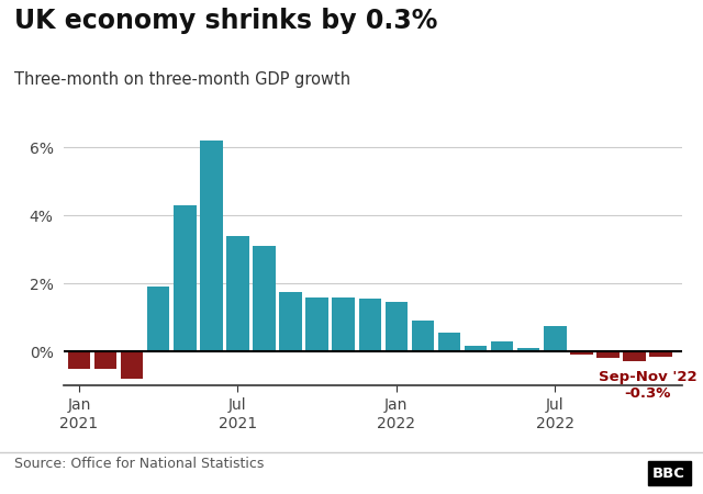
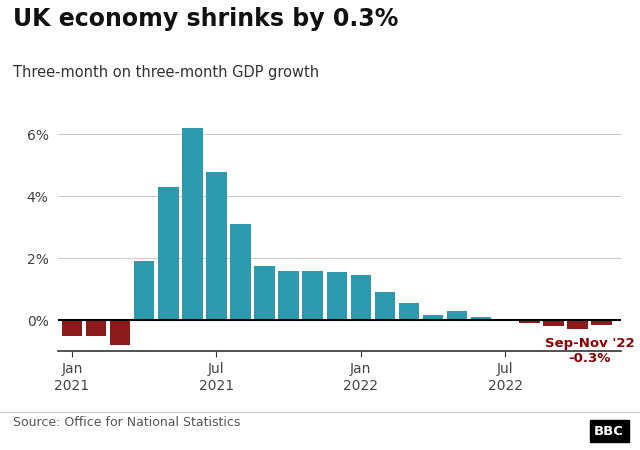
Jul 2021: 3.40% -> 4.80%
Jul 2022: 0.75% -> 0.05%
